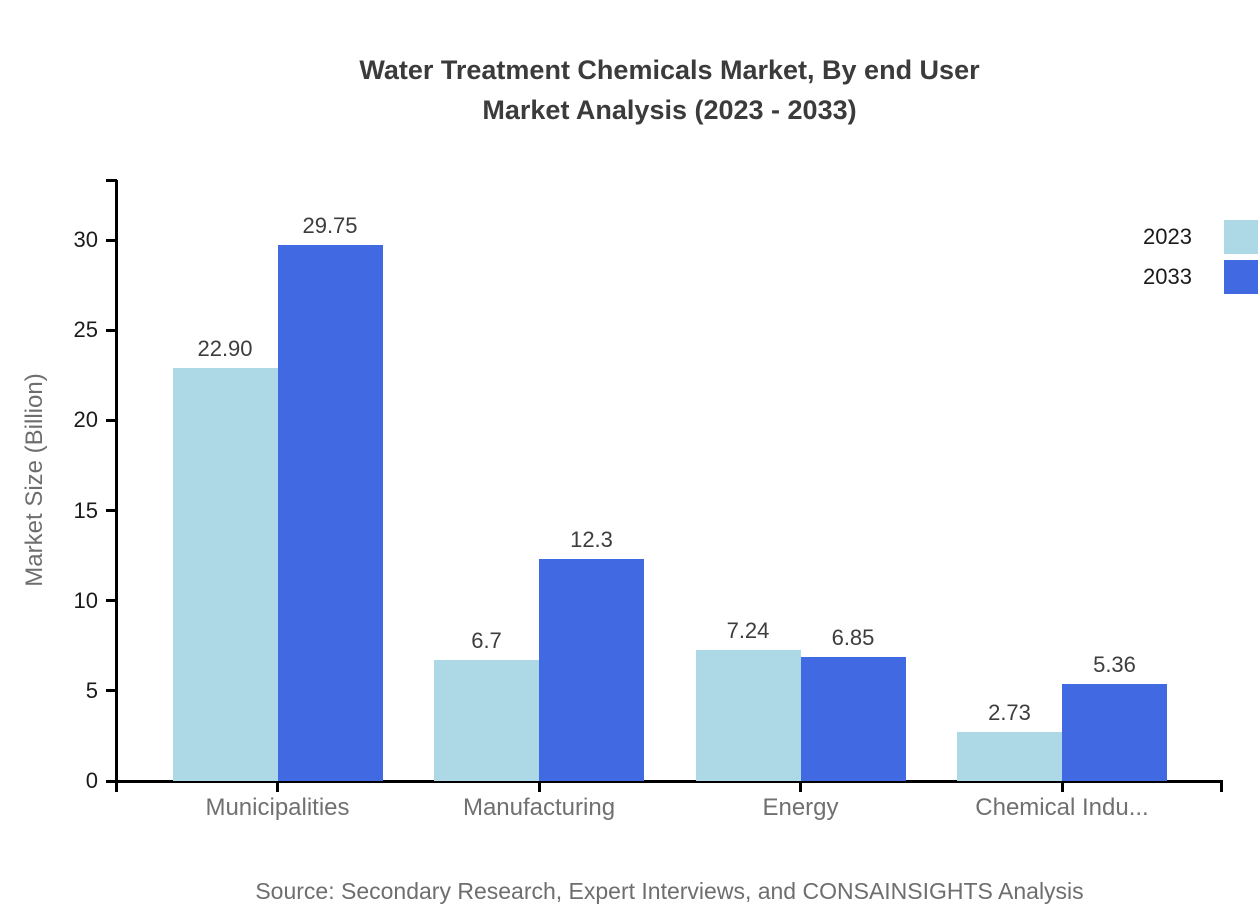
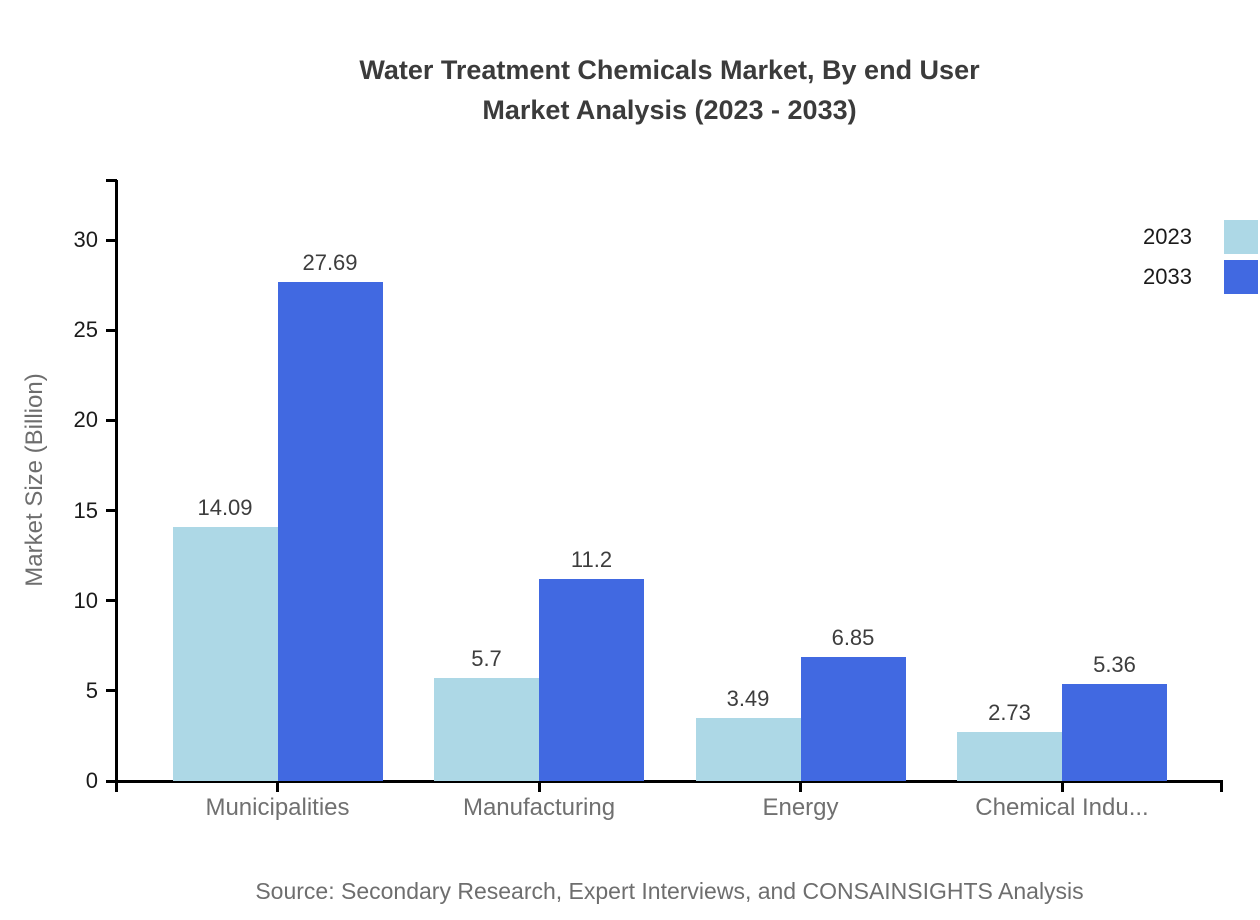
2023/Municipalities: 22.90 -> 14.09
2033/Municipalities: 29.75 -> 27.69
2023/Manufacturing: 6.7 -> 5.7
2033/Manufacturing: 12.3 -> 11.2
2023/Energy: 7.24 -> 3.49
